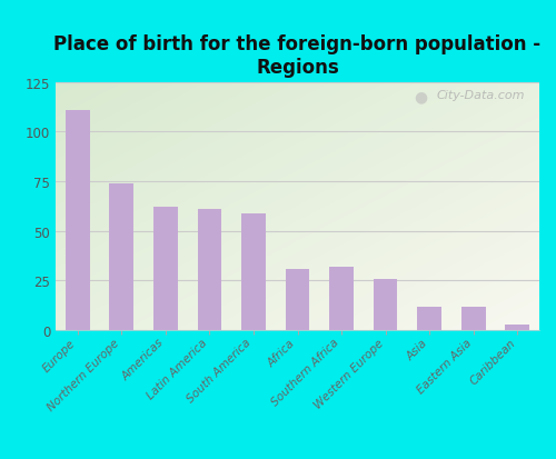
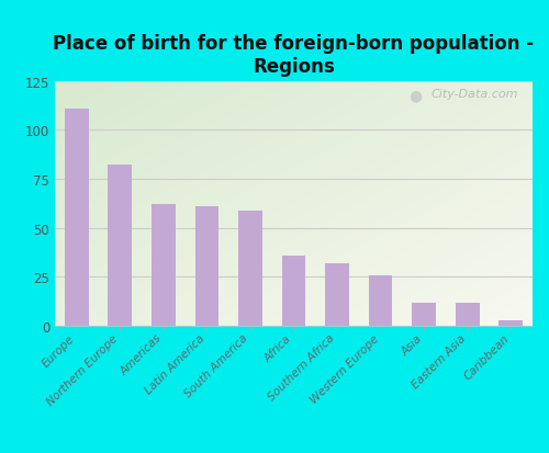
Northern Europe: 74 -> 82
Africa: 31 -> 36
